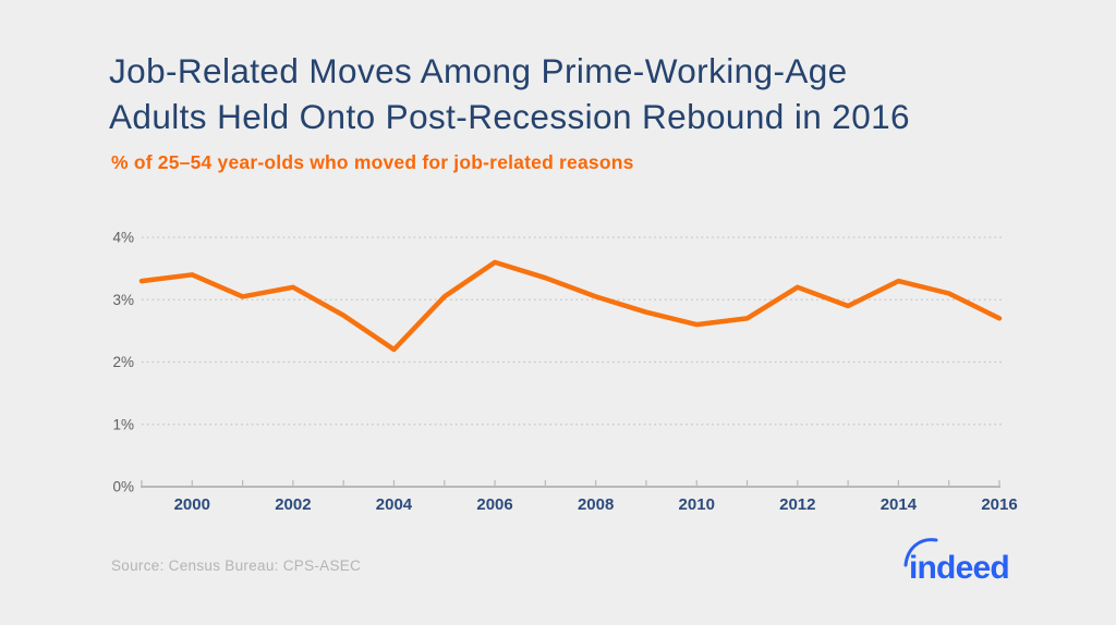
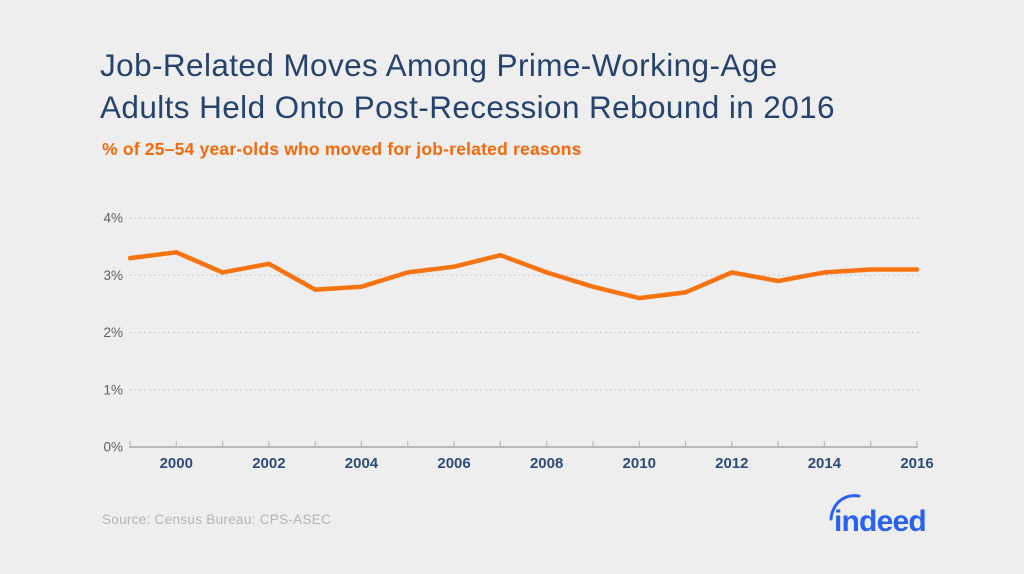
2004: 2.2% -> 2.8%
2006: 3.6% -> 3.1%
2012: 3.2% -> 3.0%
2014: 3.3% -> 3.0%
2016: 2.7% -> 3.1%
